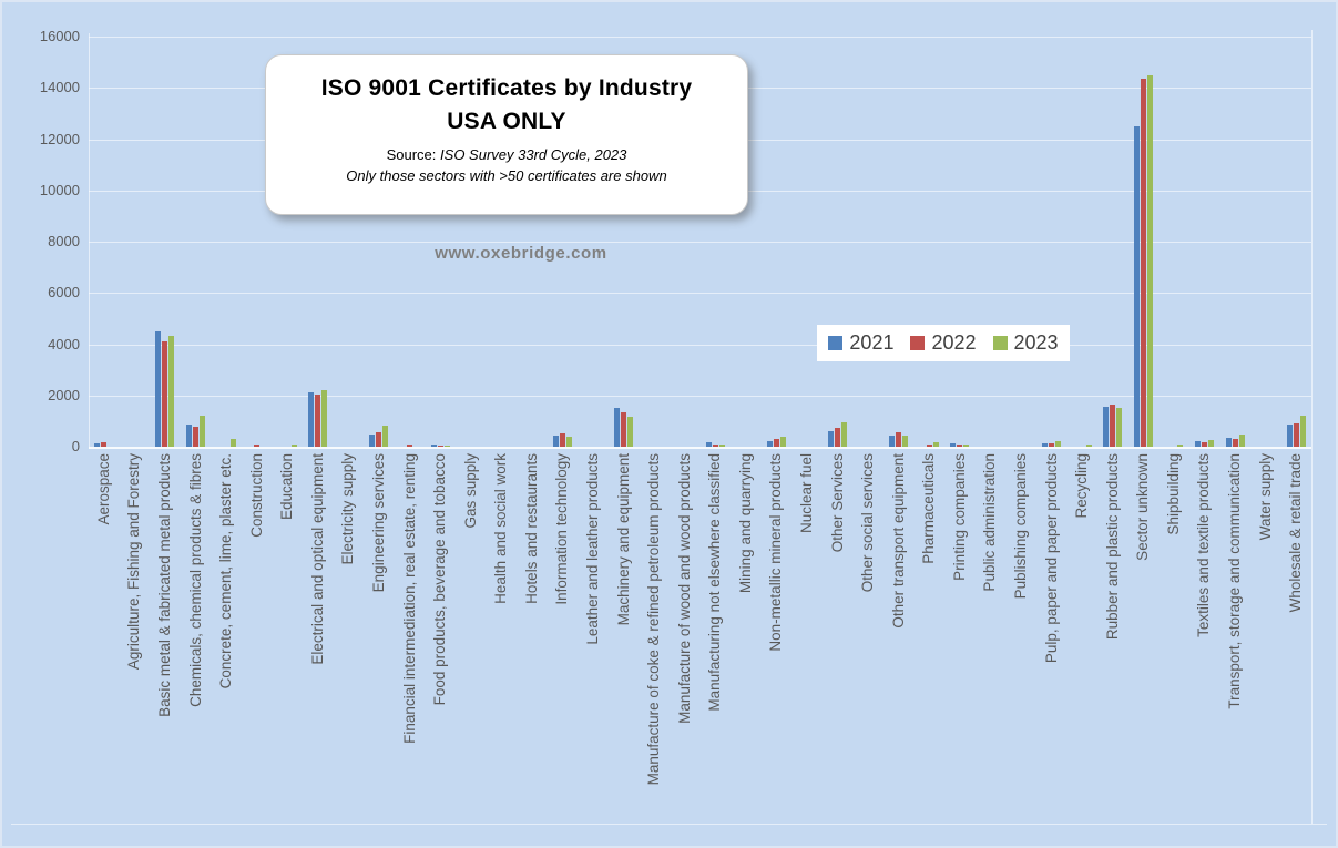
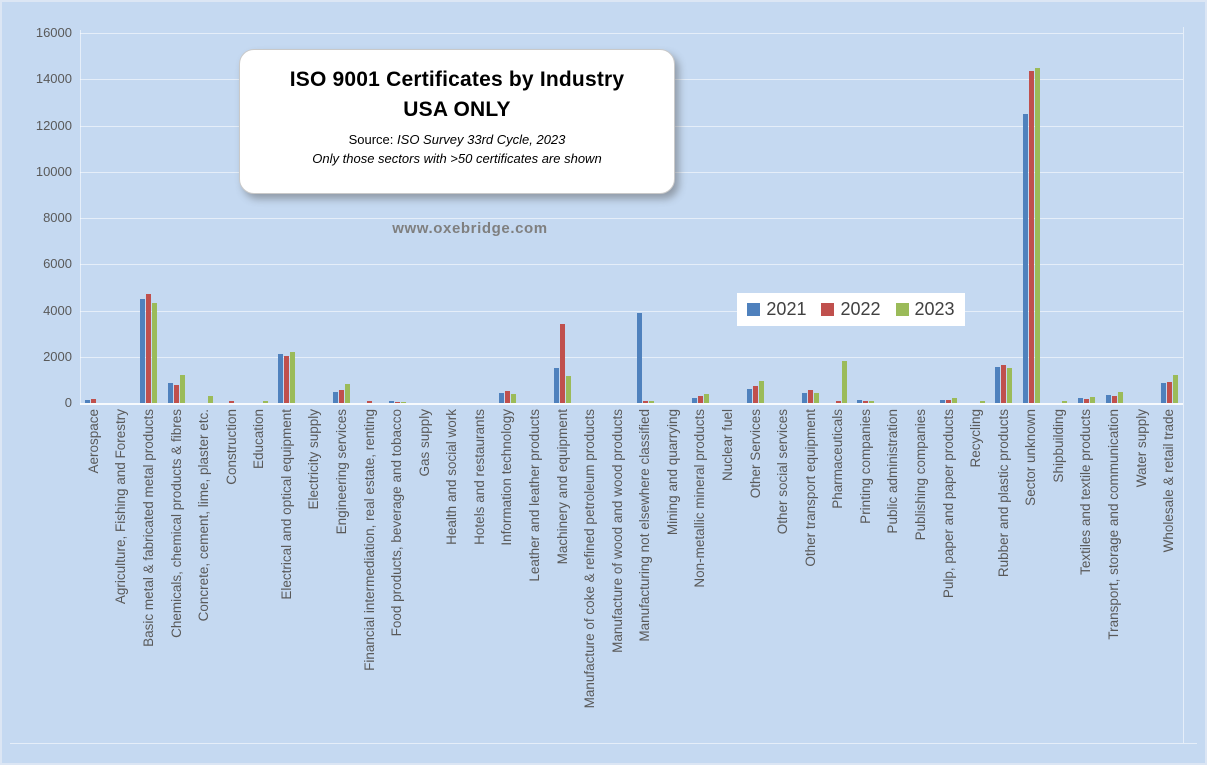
2022/Basic metal & fabricated metal products: 4100 -> 4700
2022/Machinery and equipment: 1400 -> 3400
2021/Manufacturing not elsewhere classified: 200 -> 3900
2023/Pharmaceuticals: 200 -> 1800
